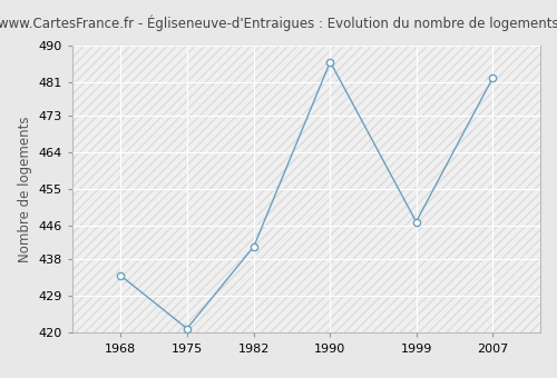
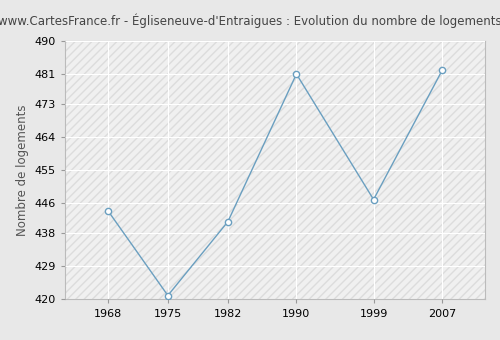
1968: 434 -> 444
1990: 486 -> 481
